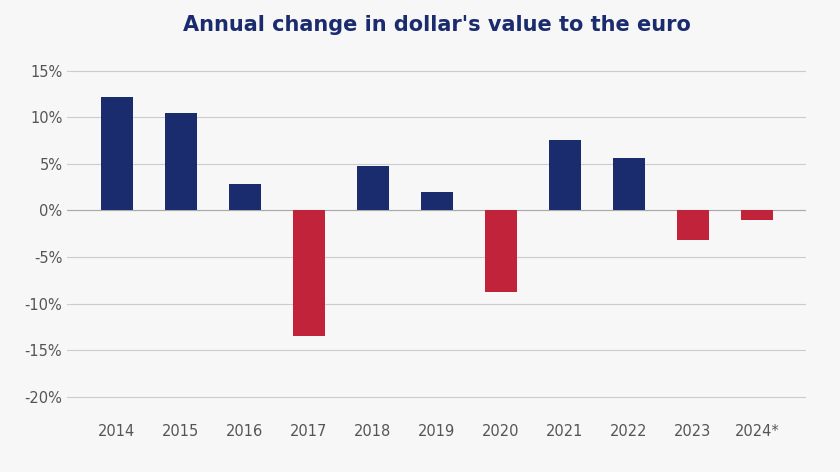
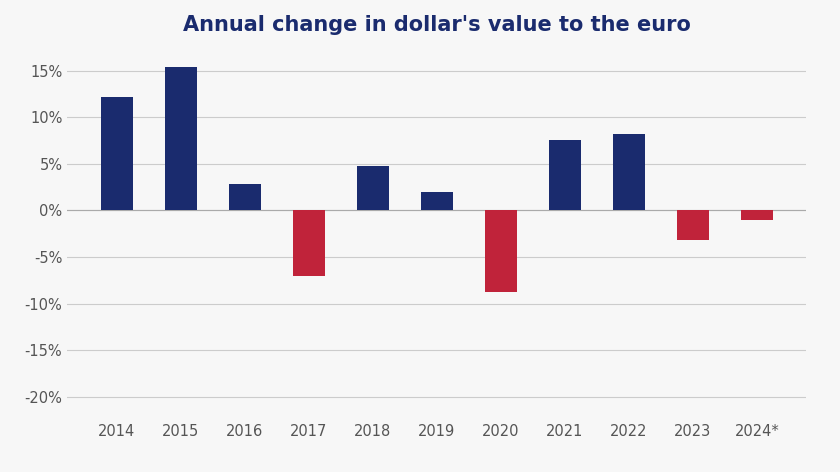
2015: 10.4% -> 15.4%
2017: -13.5% -> -7.0%
2022: 5.6% -> 8.2%
